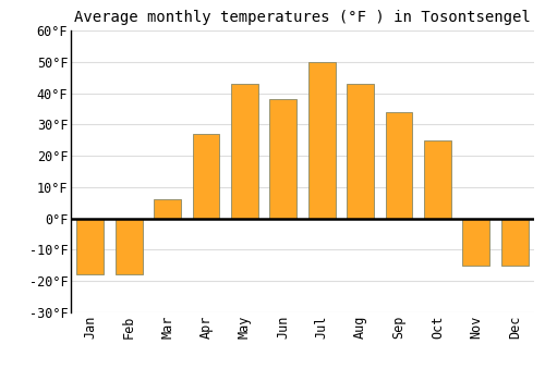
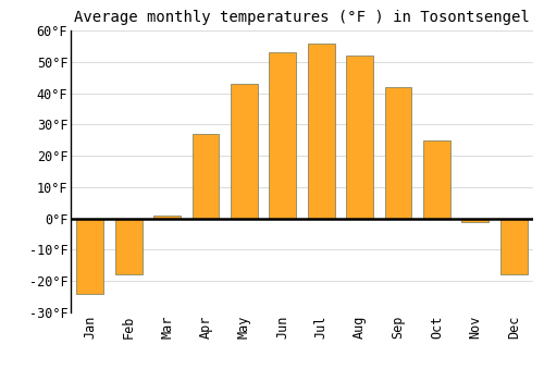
Jan: -18°F -> -24°F
Mar: 6°F -> 1°F
Jun: 38°F -> 53°F
Jul: 50°F -> 56°F
Aug: 43°F -> 52°F
Sep: 34°F -> 42°F
Nov: -15°F -> -1°F
Dec: -15°F -> -18°F
